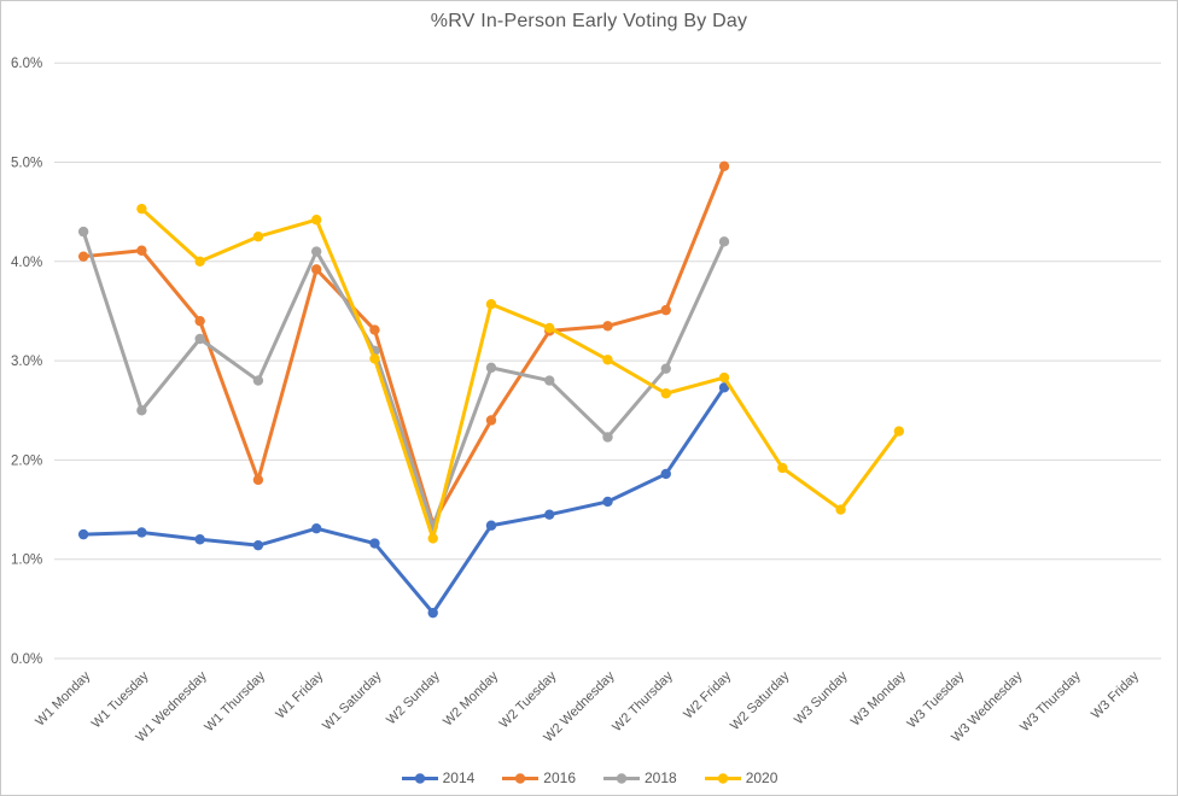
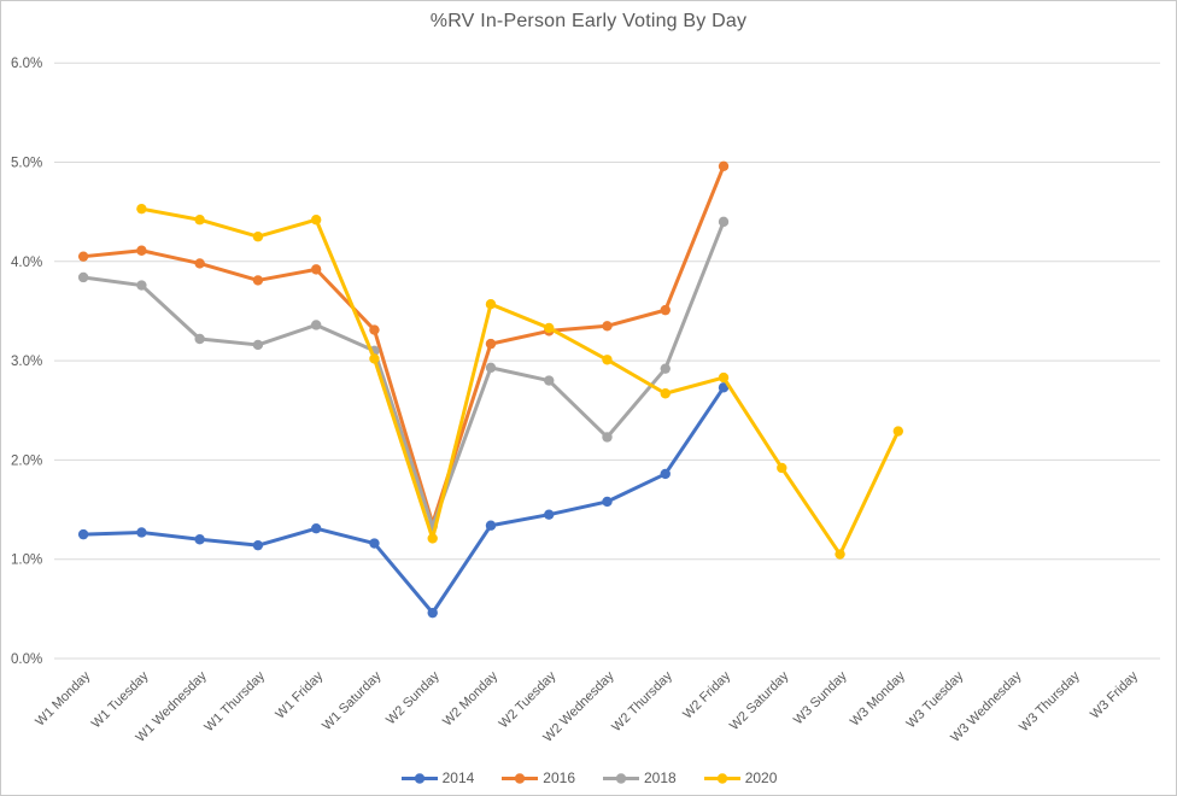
2018/W1 Monday: 4.3% -> 3.8%
2018/W1 Tuesday: 2.5% -> 3.8%
2016/W1 Wednesday: 3.4% -> 4.0%
2020/W1 Wednesday: 4.0% -> 4.4%
2016/W1 Thursday: 1.8% -> 3.8%
2018/W1 Thursday: 2.8% -> 3.2%
2018/W1 Friday: 4.1% -> 3.4%
2016/W2 Monday: 2.4% -> 3.2%
2018/W2 Friday: 4.2% -> 4.4%
2020/W3 Sunday: 1.5% -> 1.1%
